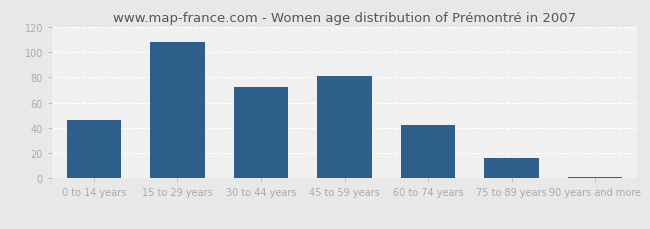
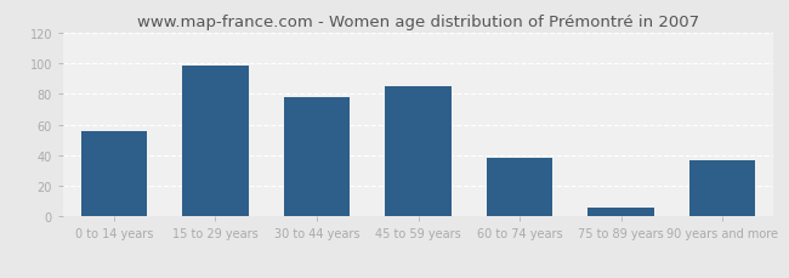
0 to 14 years: 46 -> 56
15 to 29 years: 108 -> 98
30 to 44 years: 72 -> 78
45 to 59 years: 81 -> 85
60 to 74 years: 42 -> 38
75 to 89 years: 16 -> 6
90 years and more: 1 -> 37
